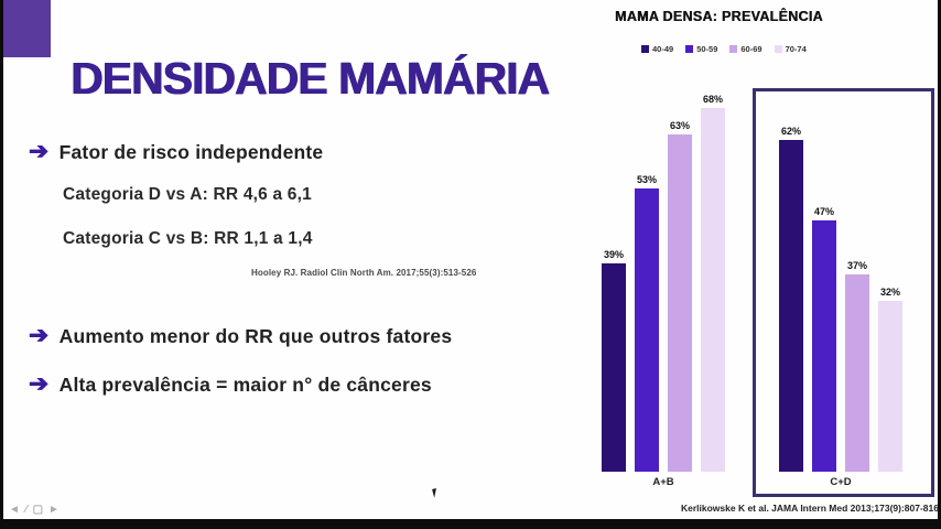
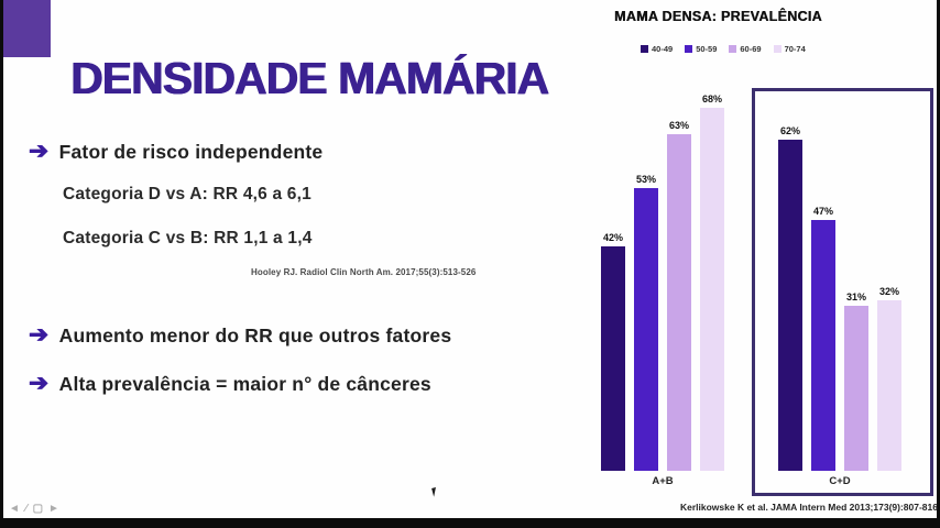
40-49/A+B: 39% -> 42%
60-69/C+D: 37% -> 31%
